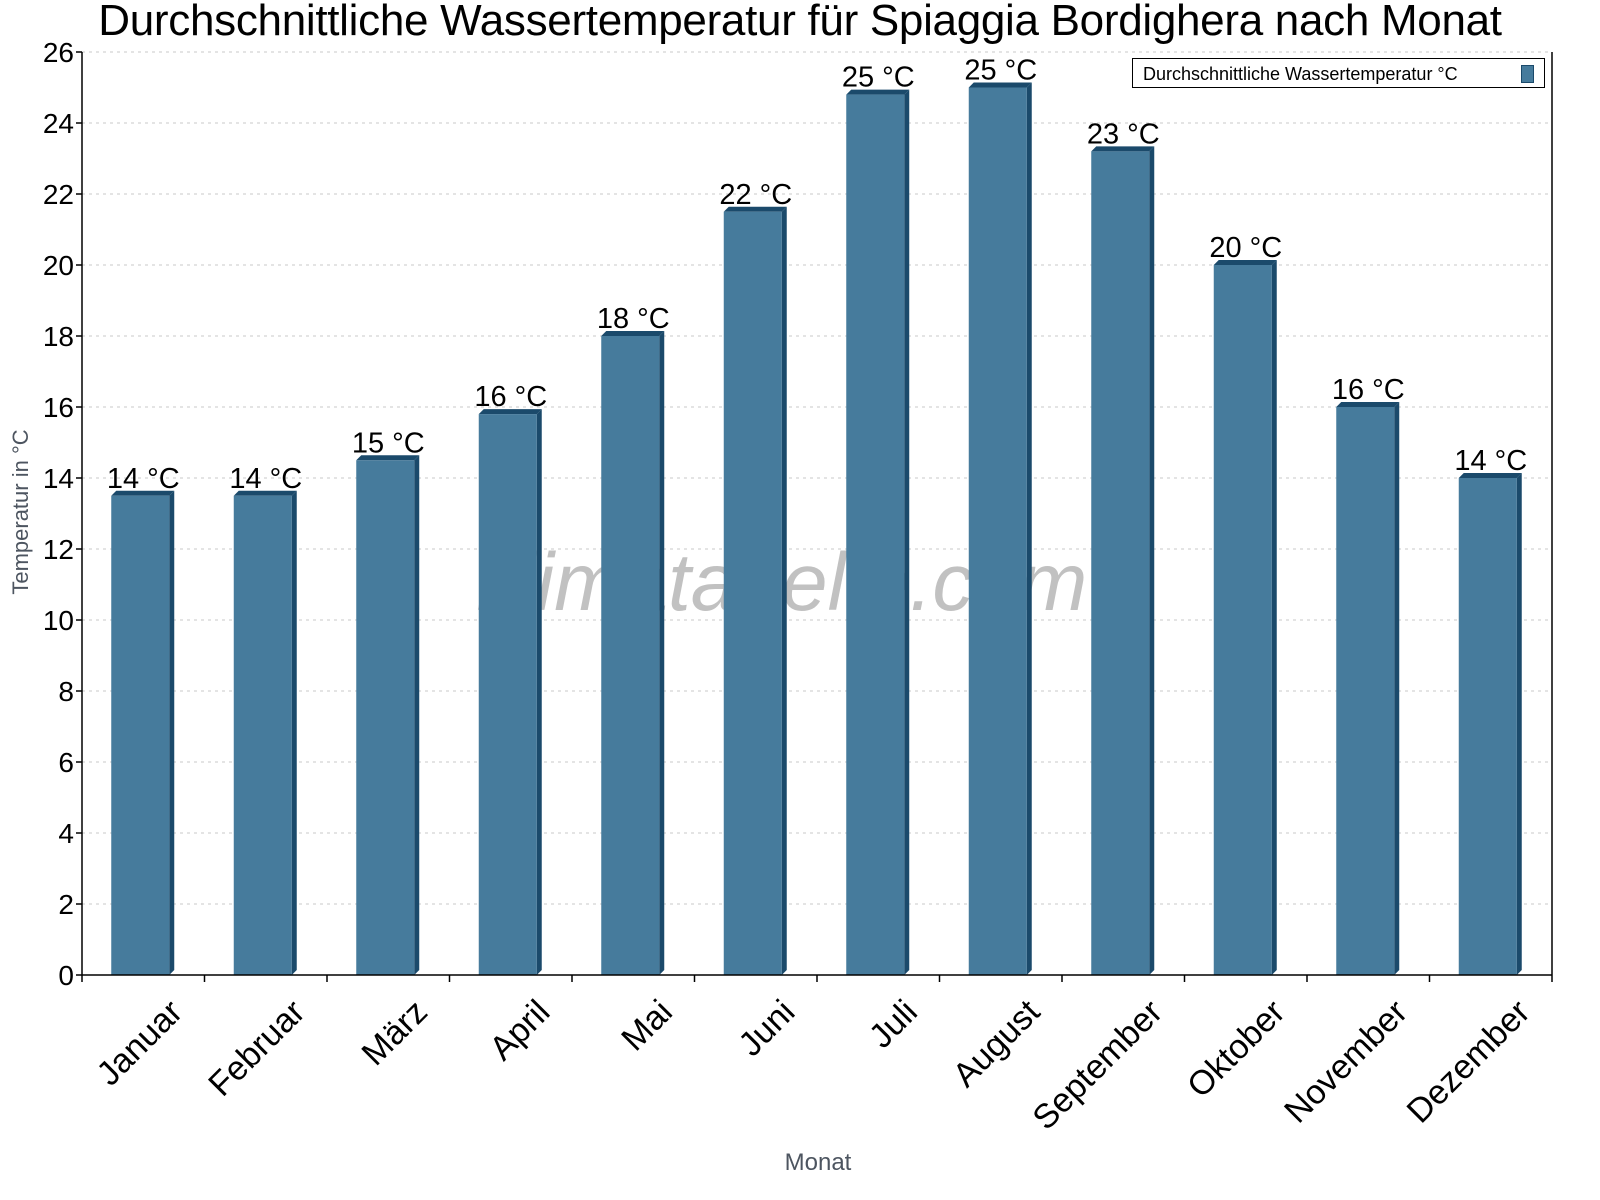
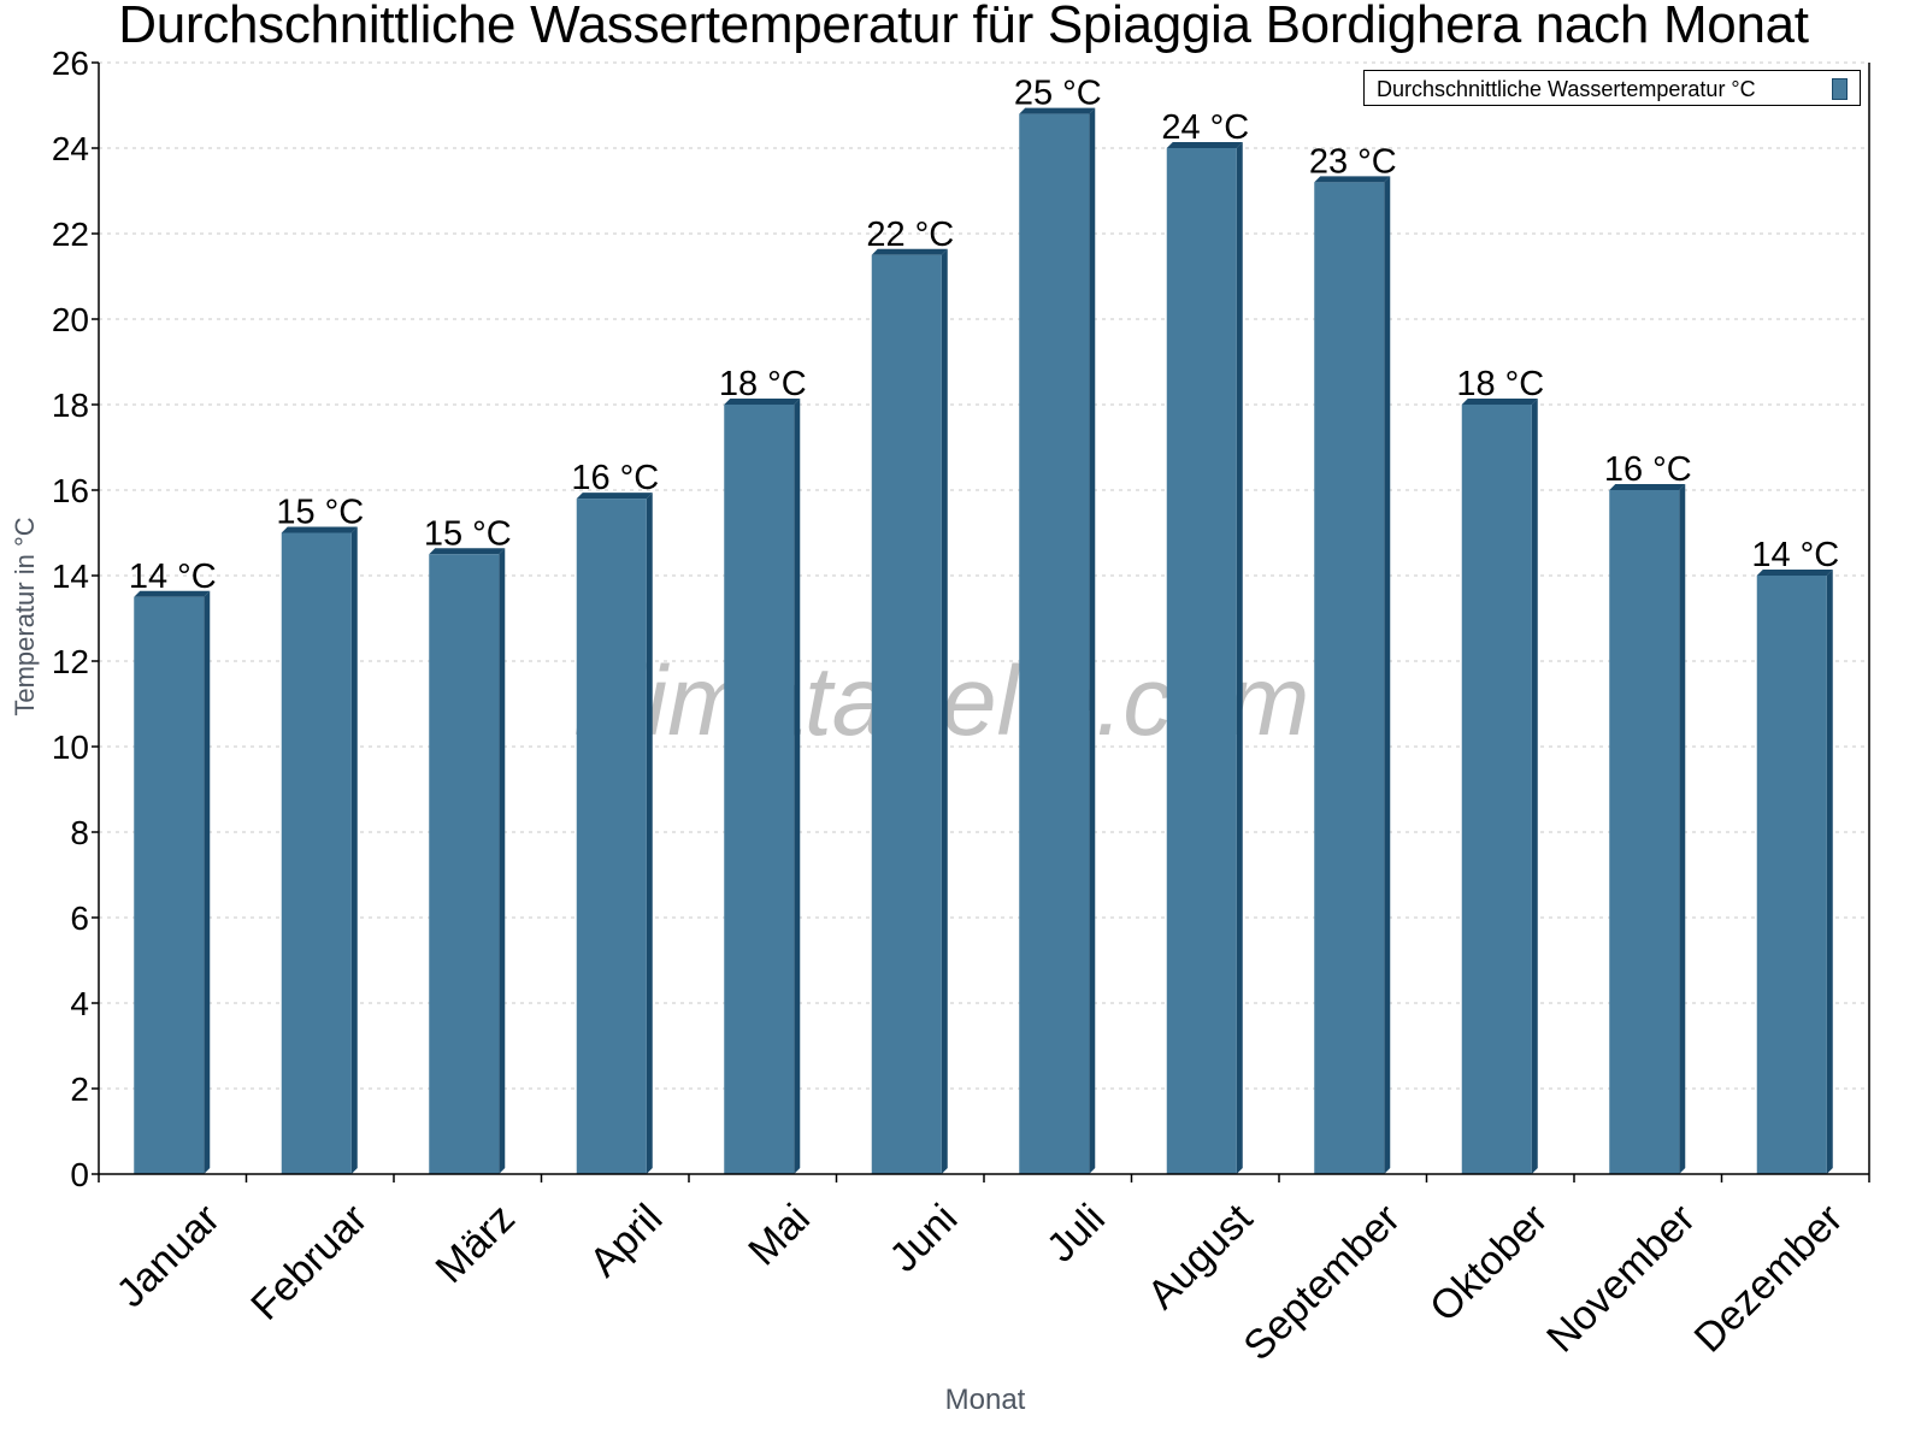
Februar: 14 -> 15
August: 25 -> 24
Oktober: 20 -> 18
